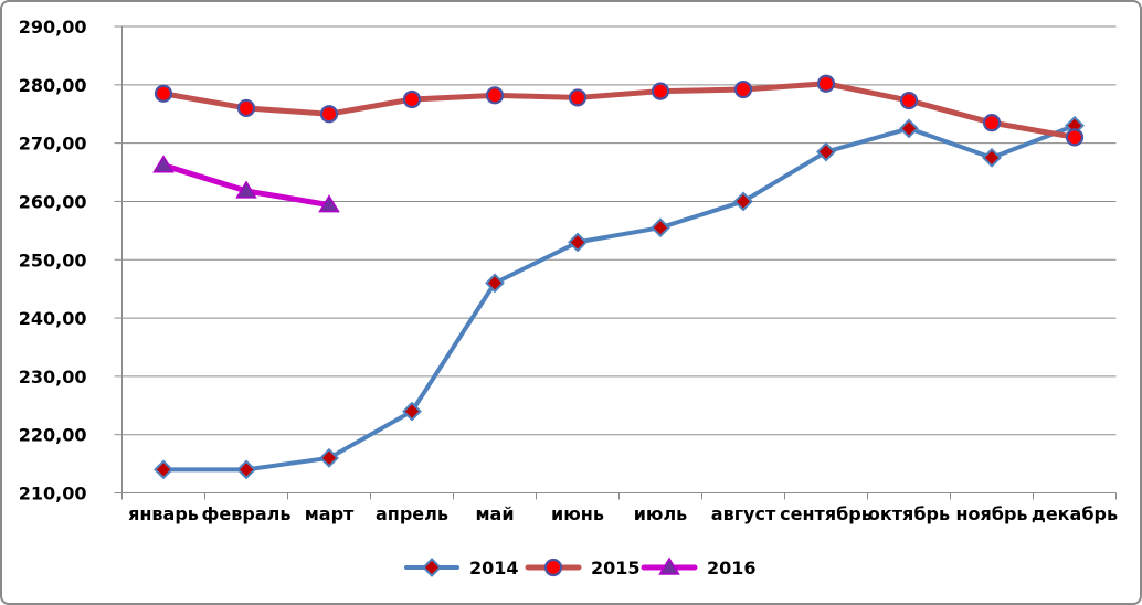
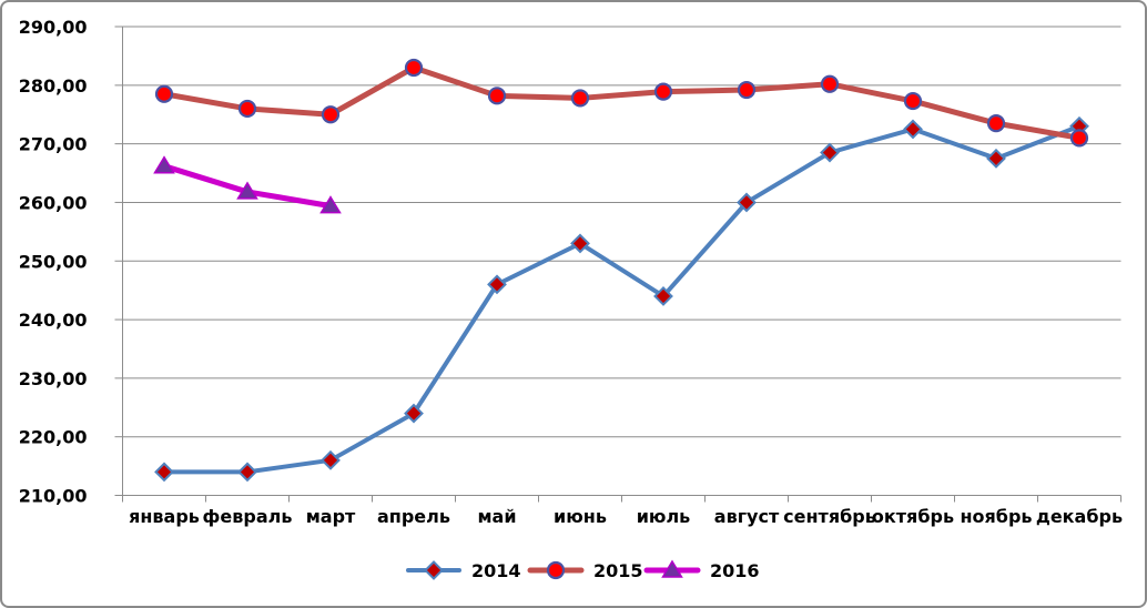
2015/апрель: 278 -> 283
2014/июль: 256 -> 244
